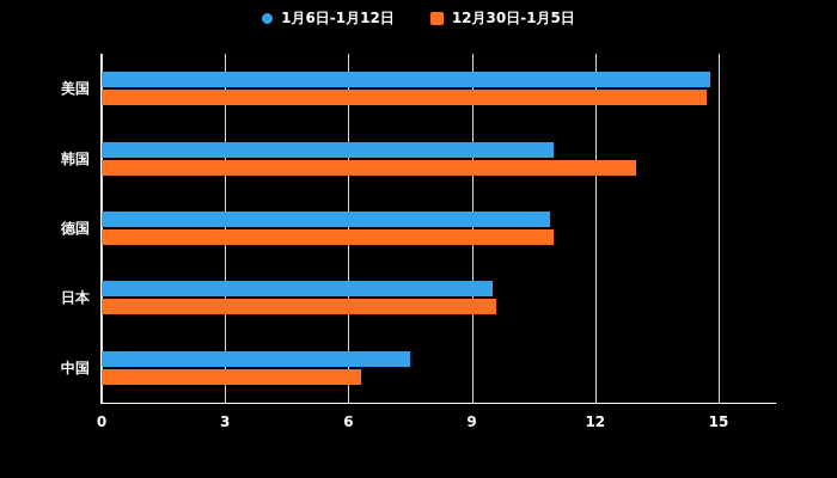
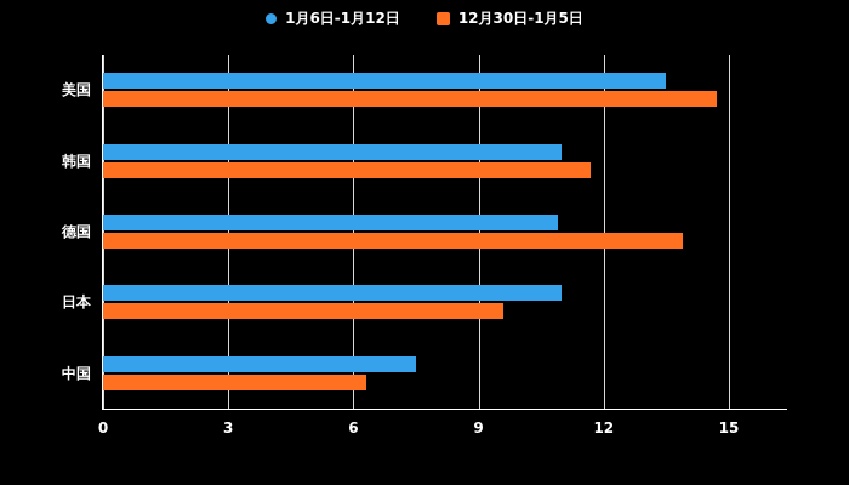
1月6日-1月12日/美国: 14.8 -> 13.5
12月30日-1月5日/韩国: 13.0 -> 11.7
12月30日-1月5日/德国: 11.0 -> 13.9
1月6日-1月12日/日本: 9.5 -> 11.0
